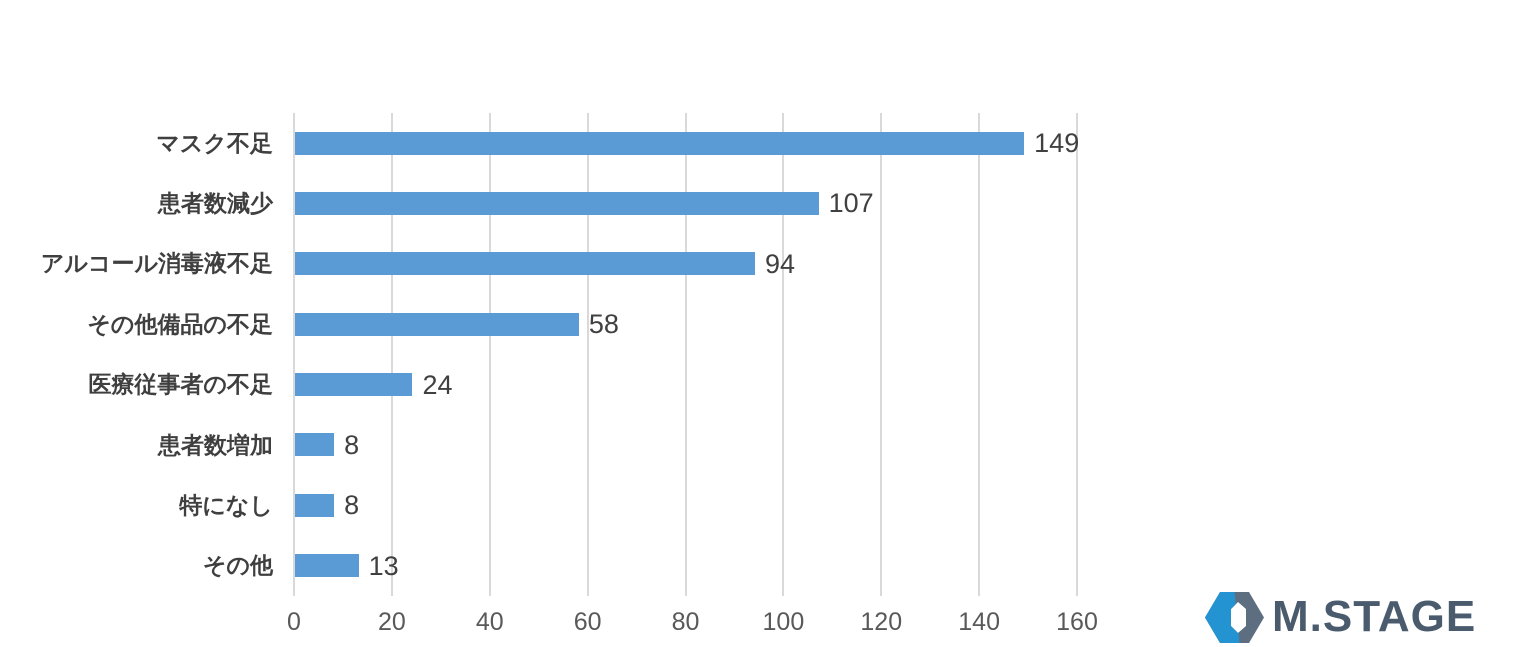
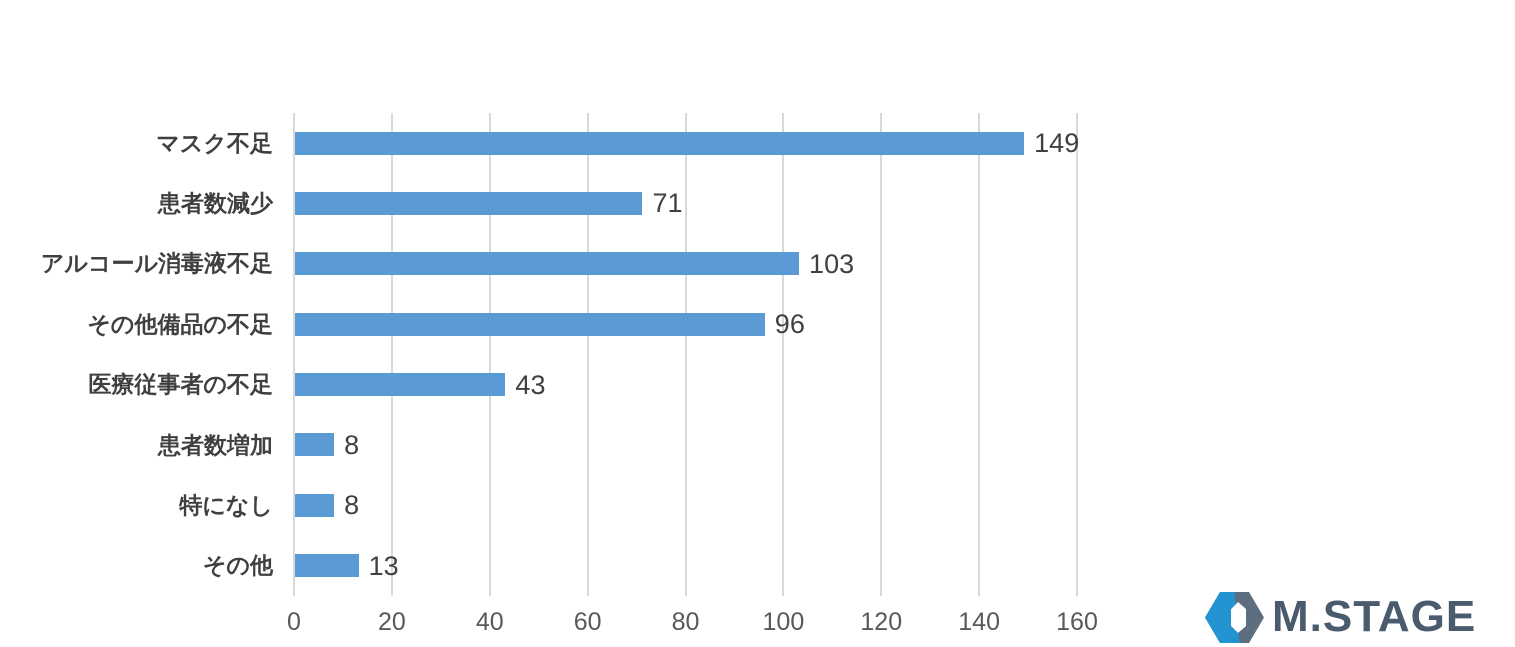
患者数減少: 107 -> 71
アルコール消毒液不足: 94 -> 103
その他備品の不足: 58 -> 96
医療従事者の不足: 24 -> 43
